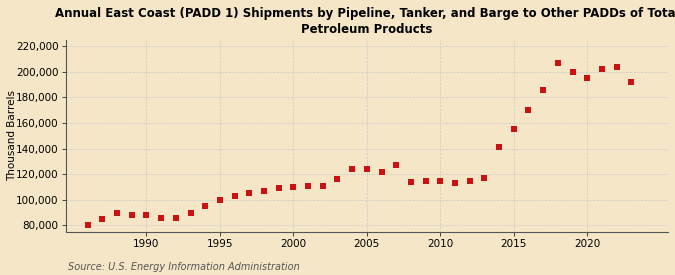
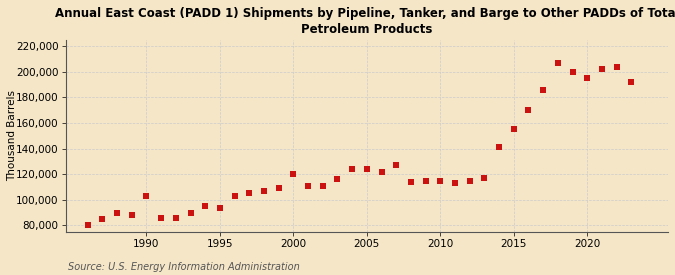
1990: 88,000 -> 103,000
1995: 100,000 -> 94,000
2000: 110,000 -> 120,000
